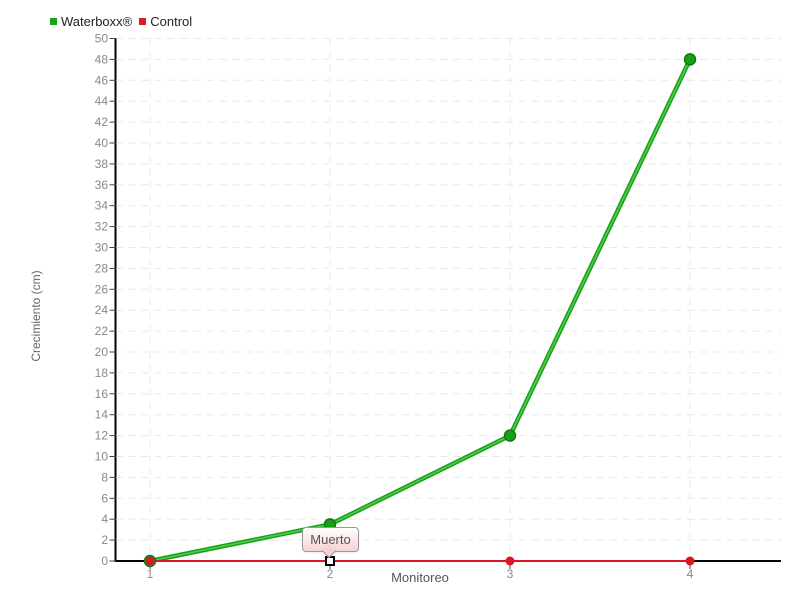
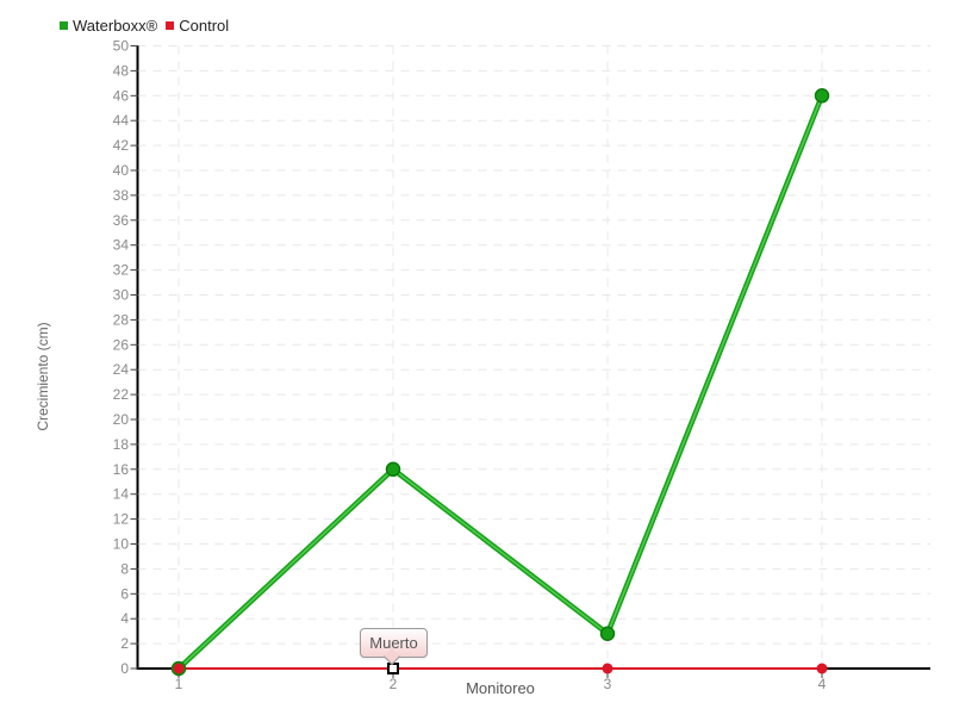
Waterboxx®/2: 3.5 -> 16.0
Waterboxx®/3: 12.0 -> 2.8
Waterboxx®/4: 48.0 -> 46.0
